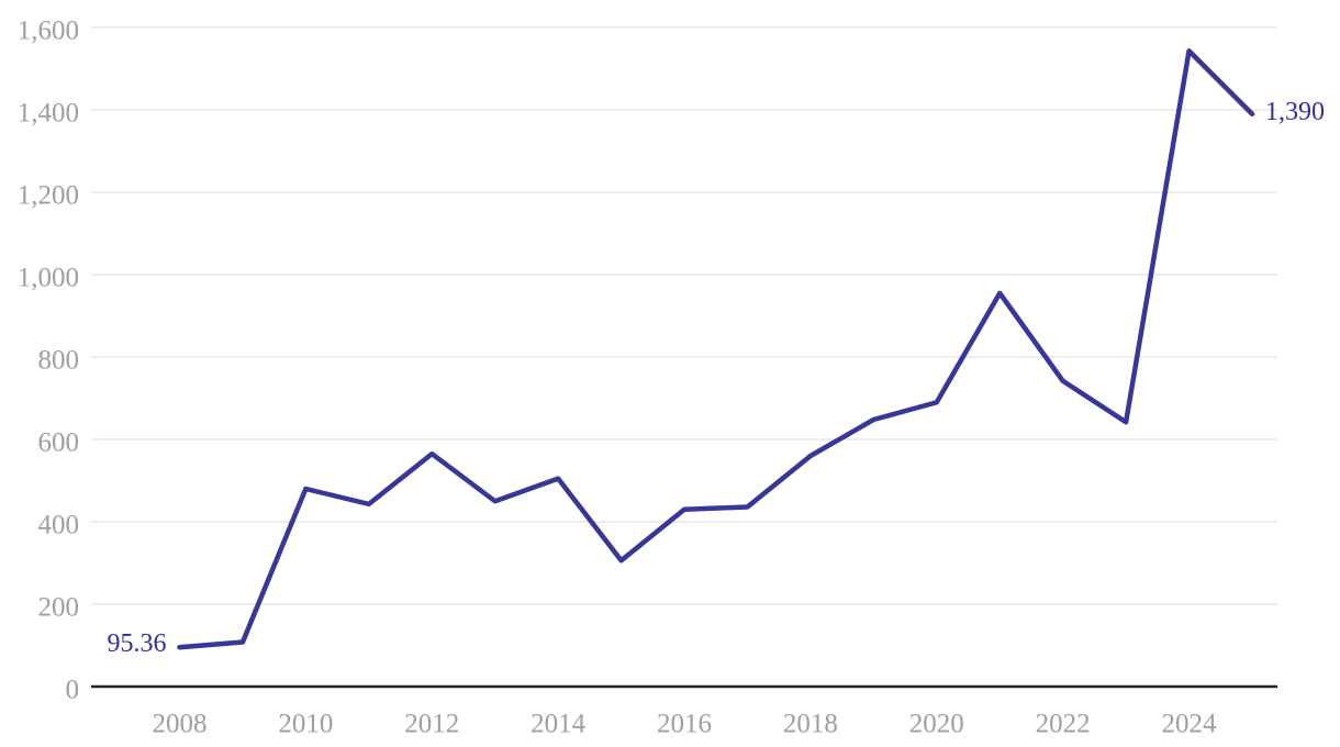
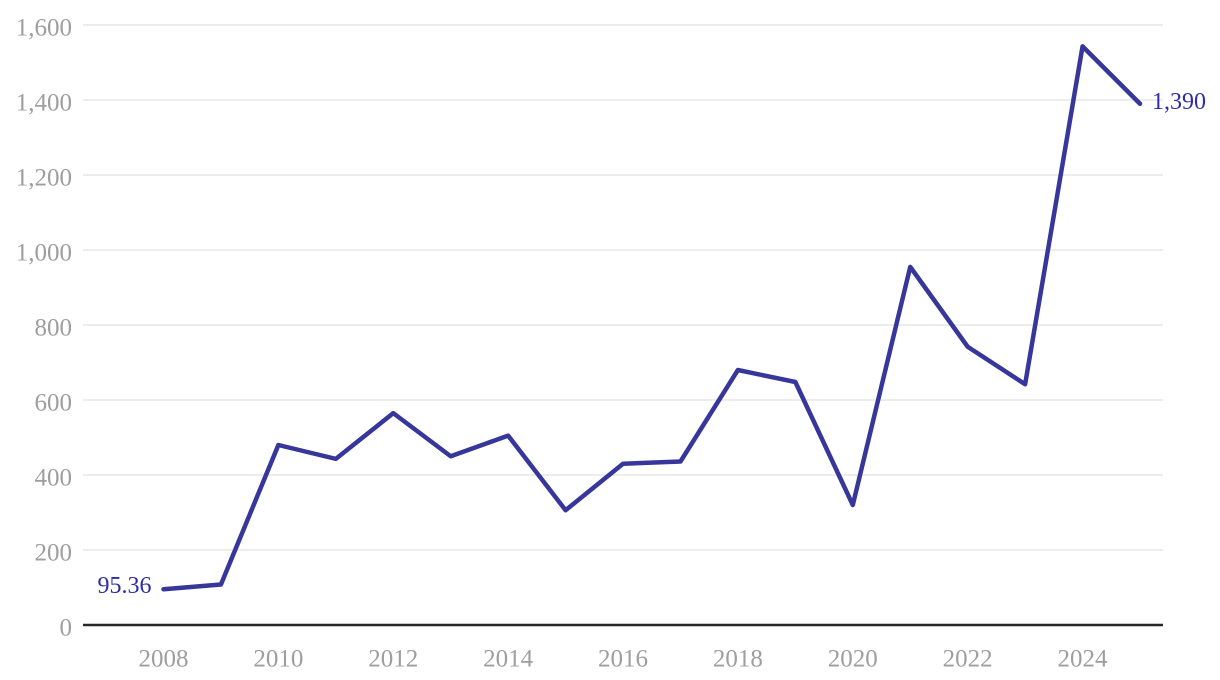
2018: 560 -> 680
2020: 690 -> 320
